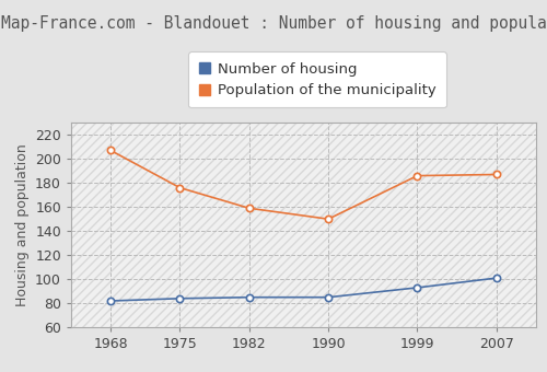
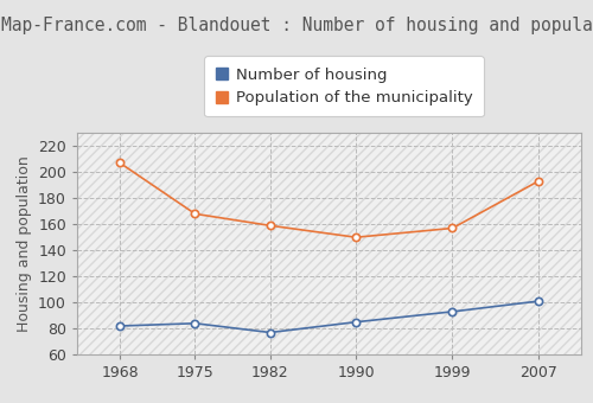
Population of the municipality/1975: 176 -> 168
Number of housing/1982: 85 -> 77
Population of the municipality/1999: 186 -> 157
Population of the municipality/2007: 187 -> 193
